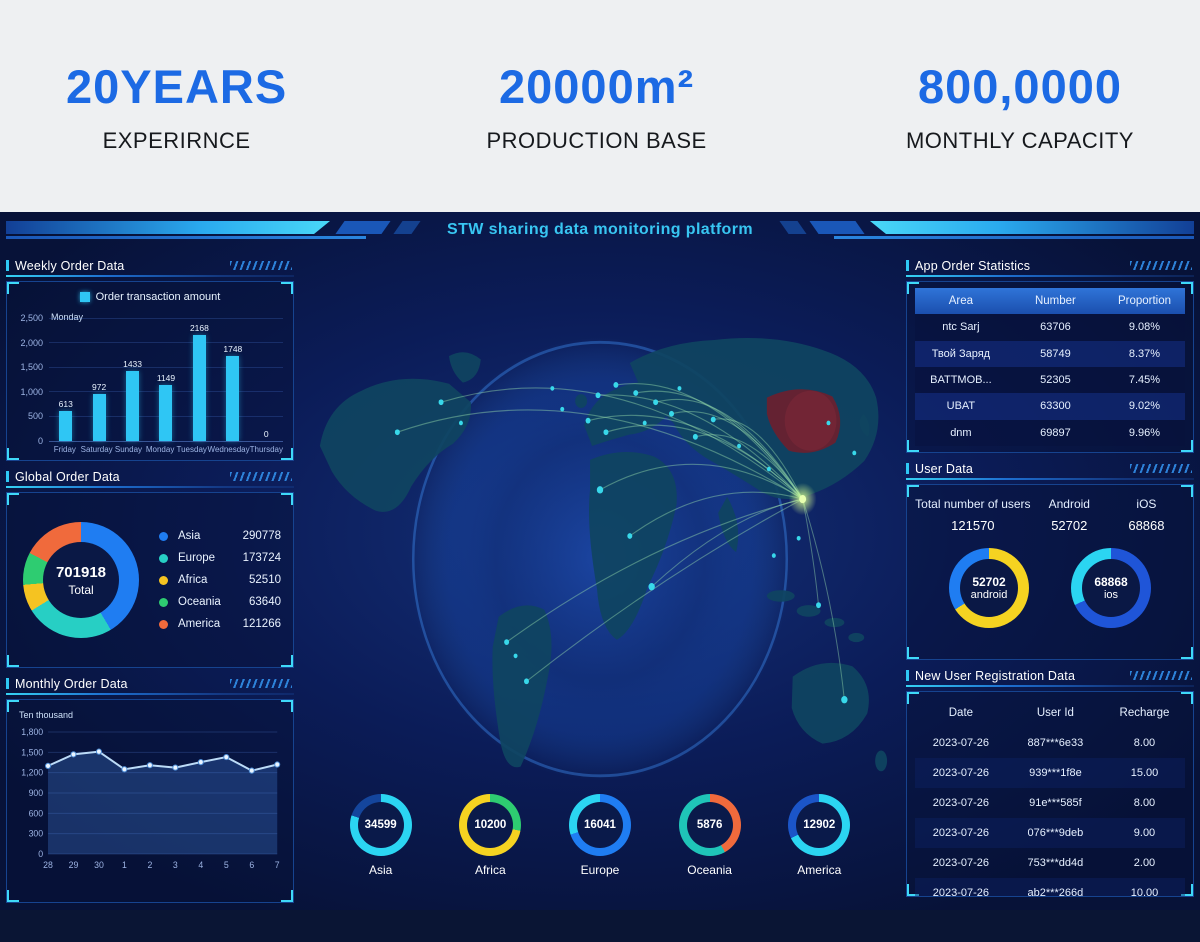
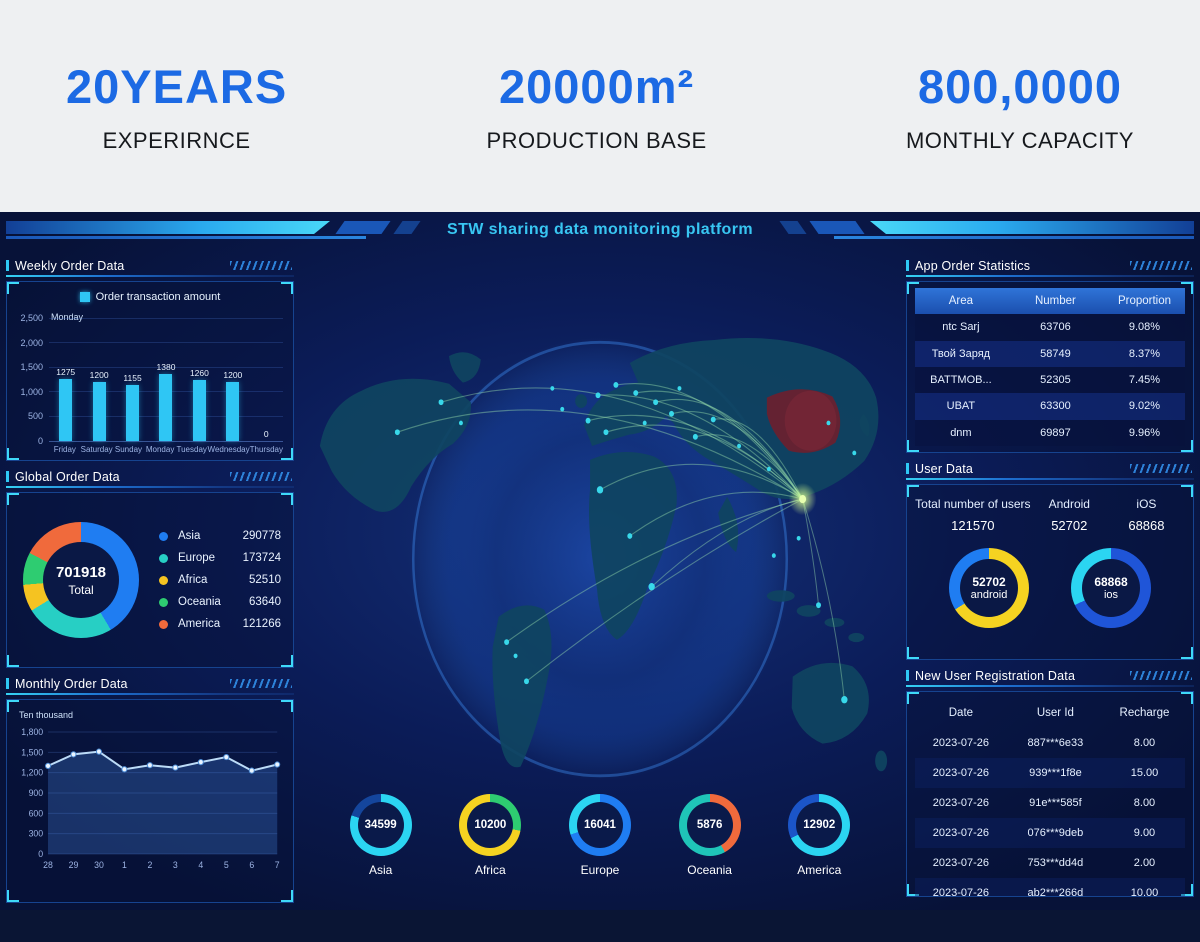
Weekly Order Data/Friday: 613 -> 1275
Weekly Order Data/Saturday: 972 -> 1200
Weekly Order Data/Sunday: 1433 -> 1155
Weekly Order Data/Monday: 1149 -> 1380
Weekly Order Data/Tuesday: 2168 -> 1260
Weekly Order Data/Wednesday: 1748 -> 1200
